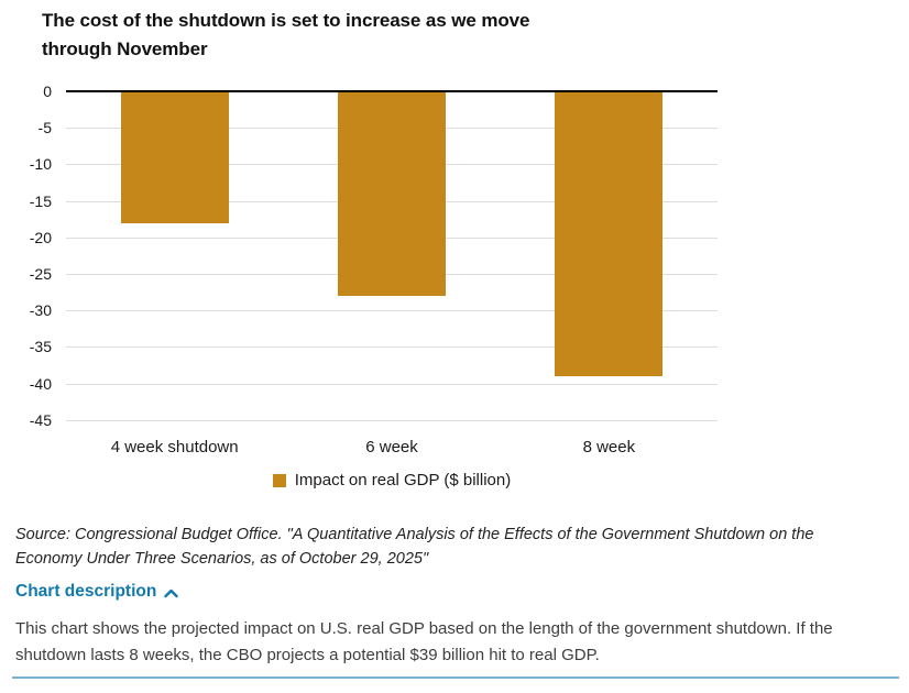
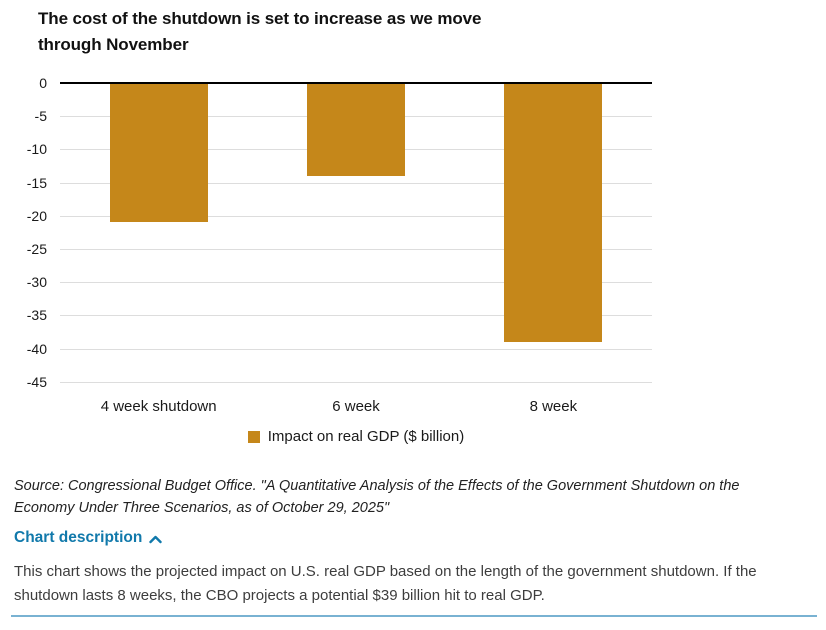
4 week shutdown: -18 -> -21
6 week: -28 -> -14
